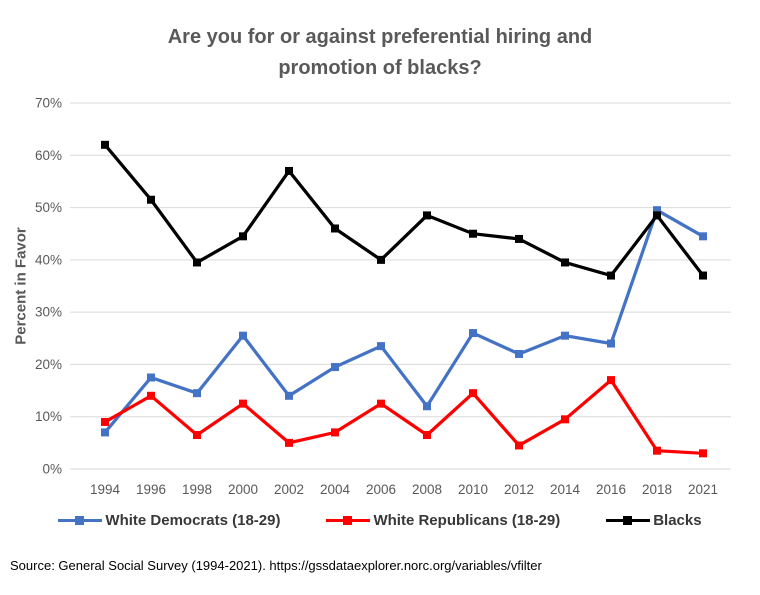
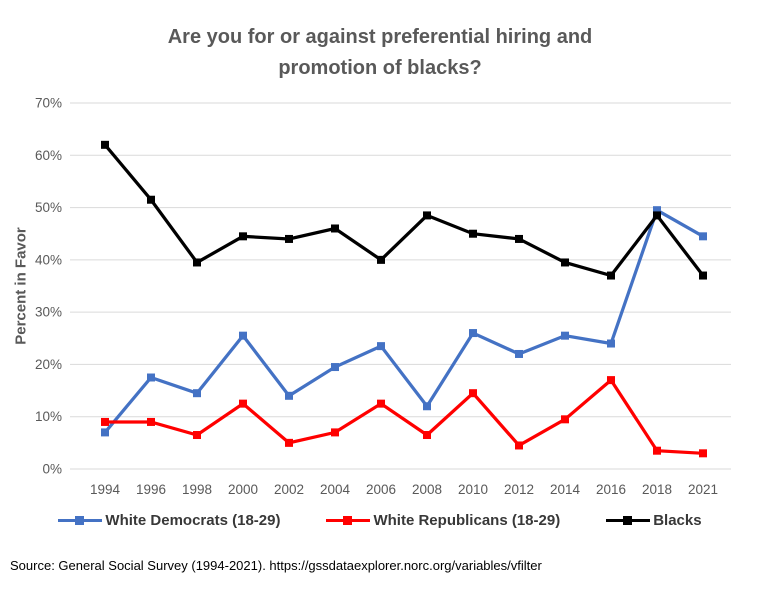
White Republicans (18-29)/1996: 14% -> 9%
Blacks/2002: 57% -> 44%
